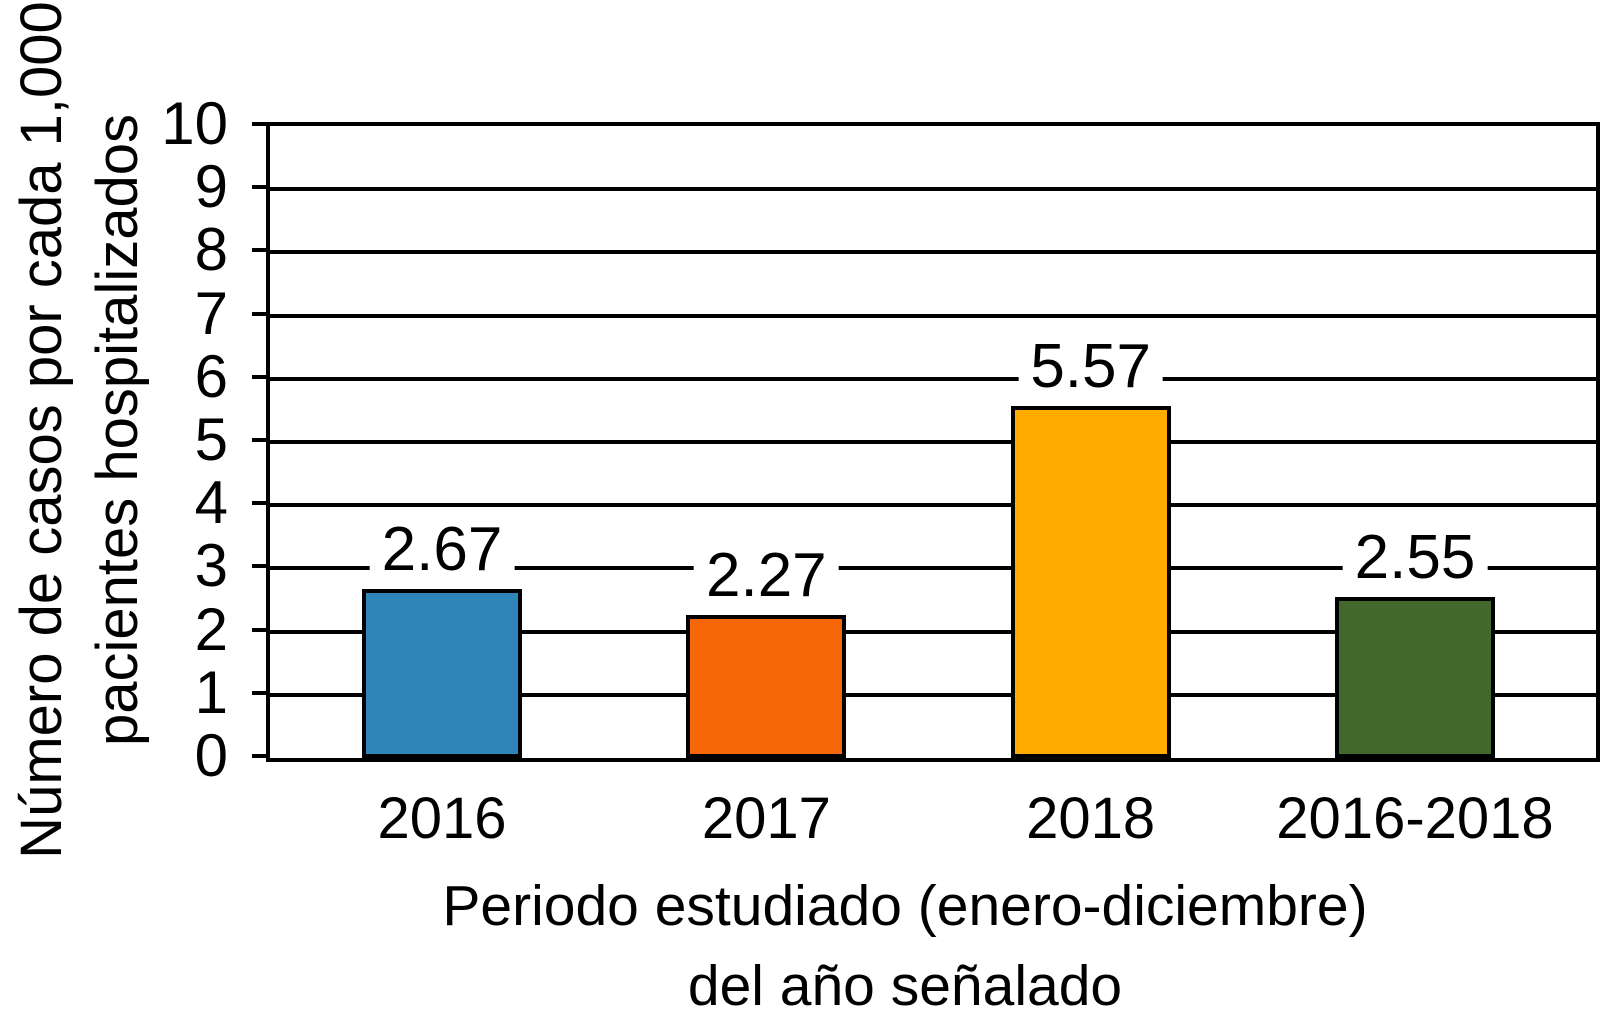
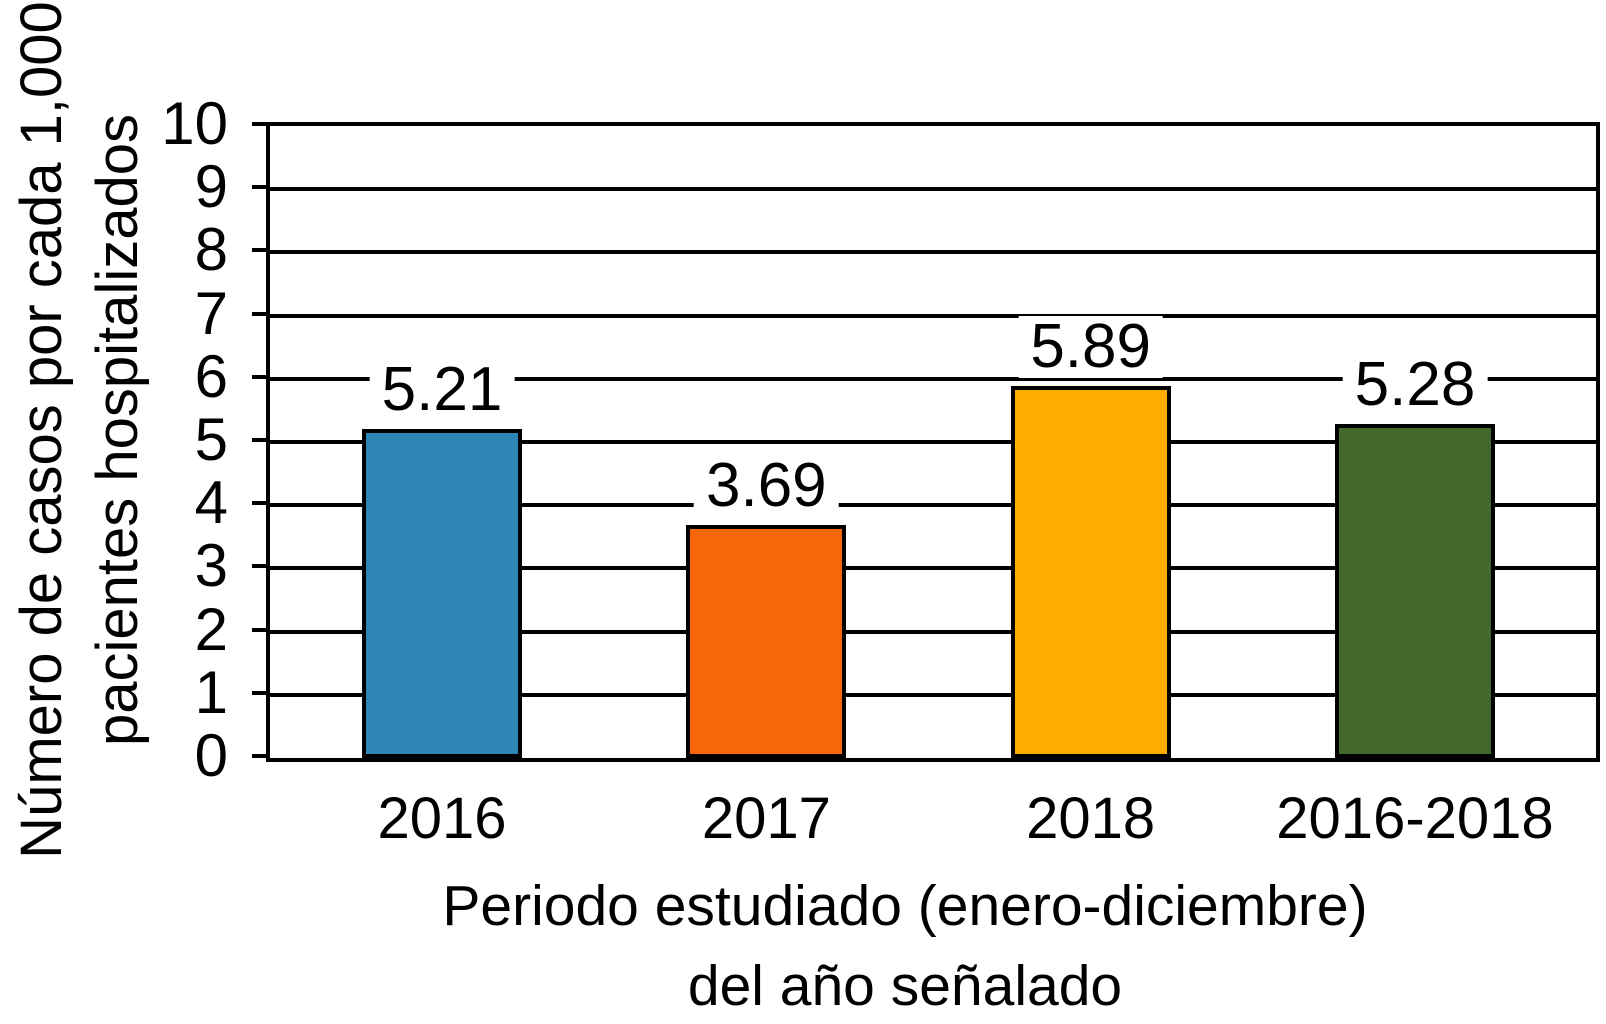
2016: 2.67 -> 5.21
2017: 2.27 -> 3.69
2018: 5.57 -> 5.89
2016-2018: 2.55 -> 5.28
